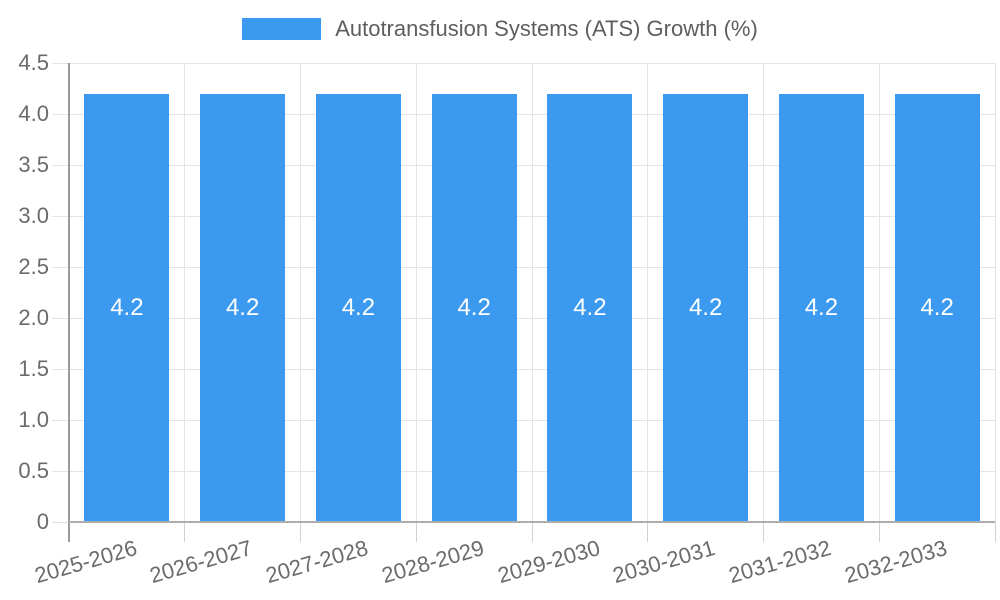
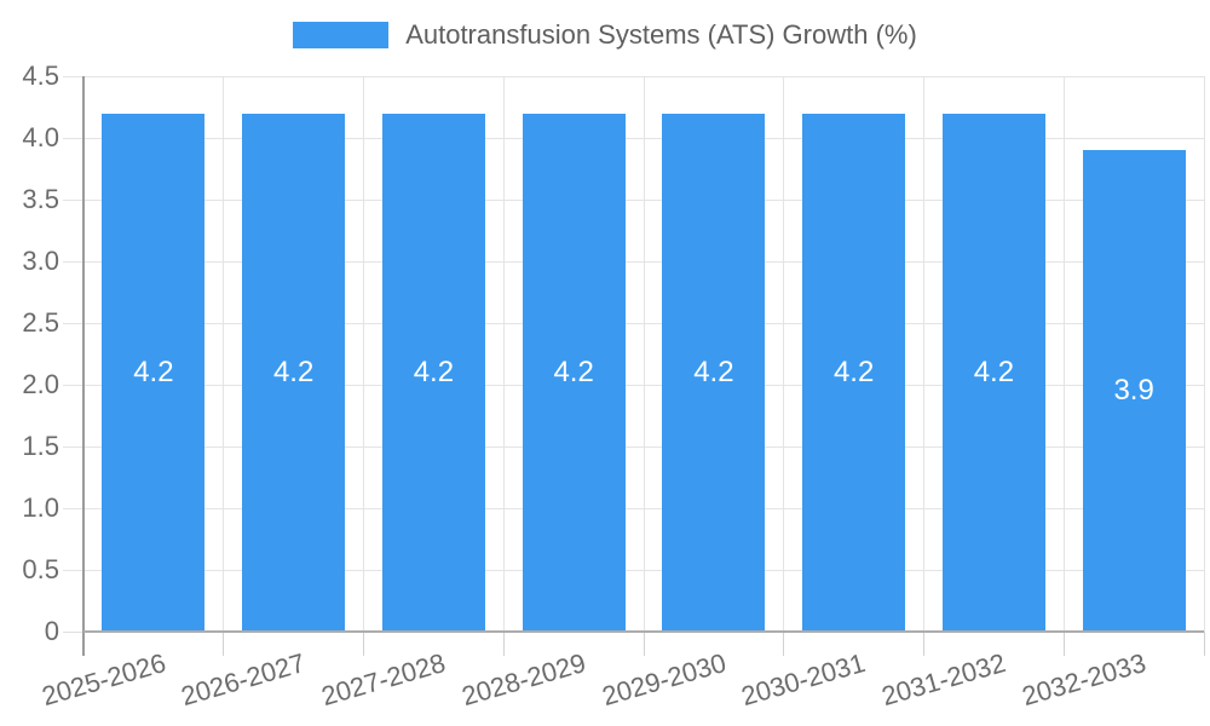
2032-2033: 4.2 -> 3.9
